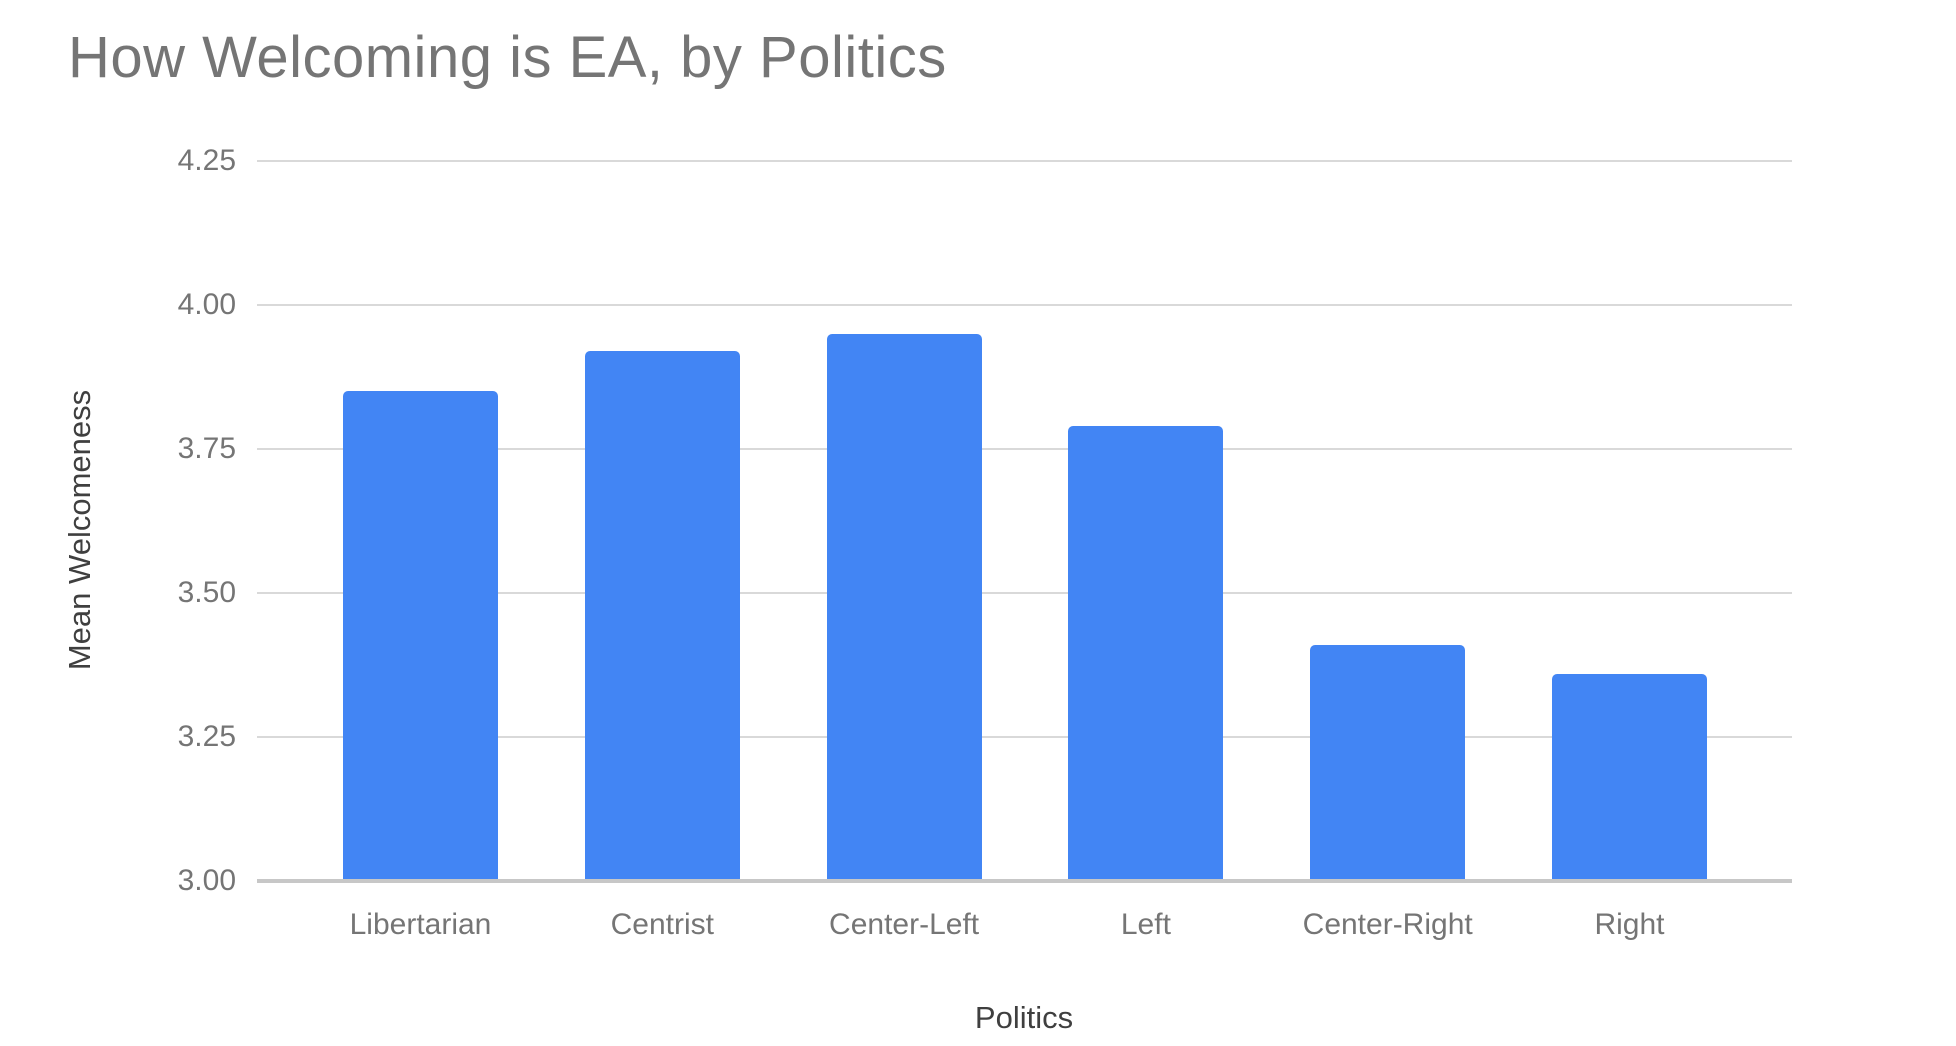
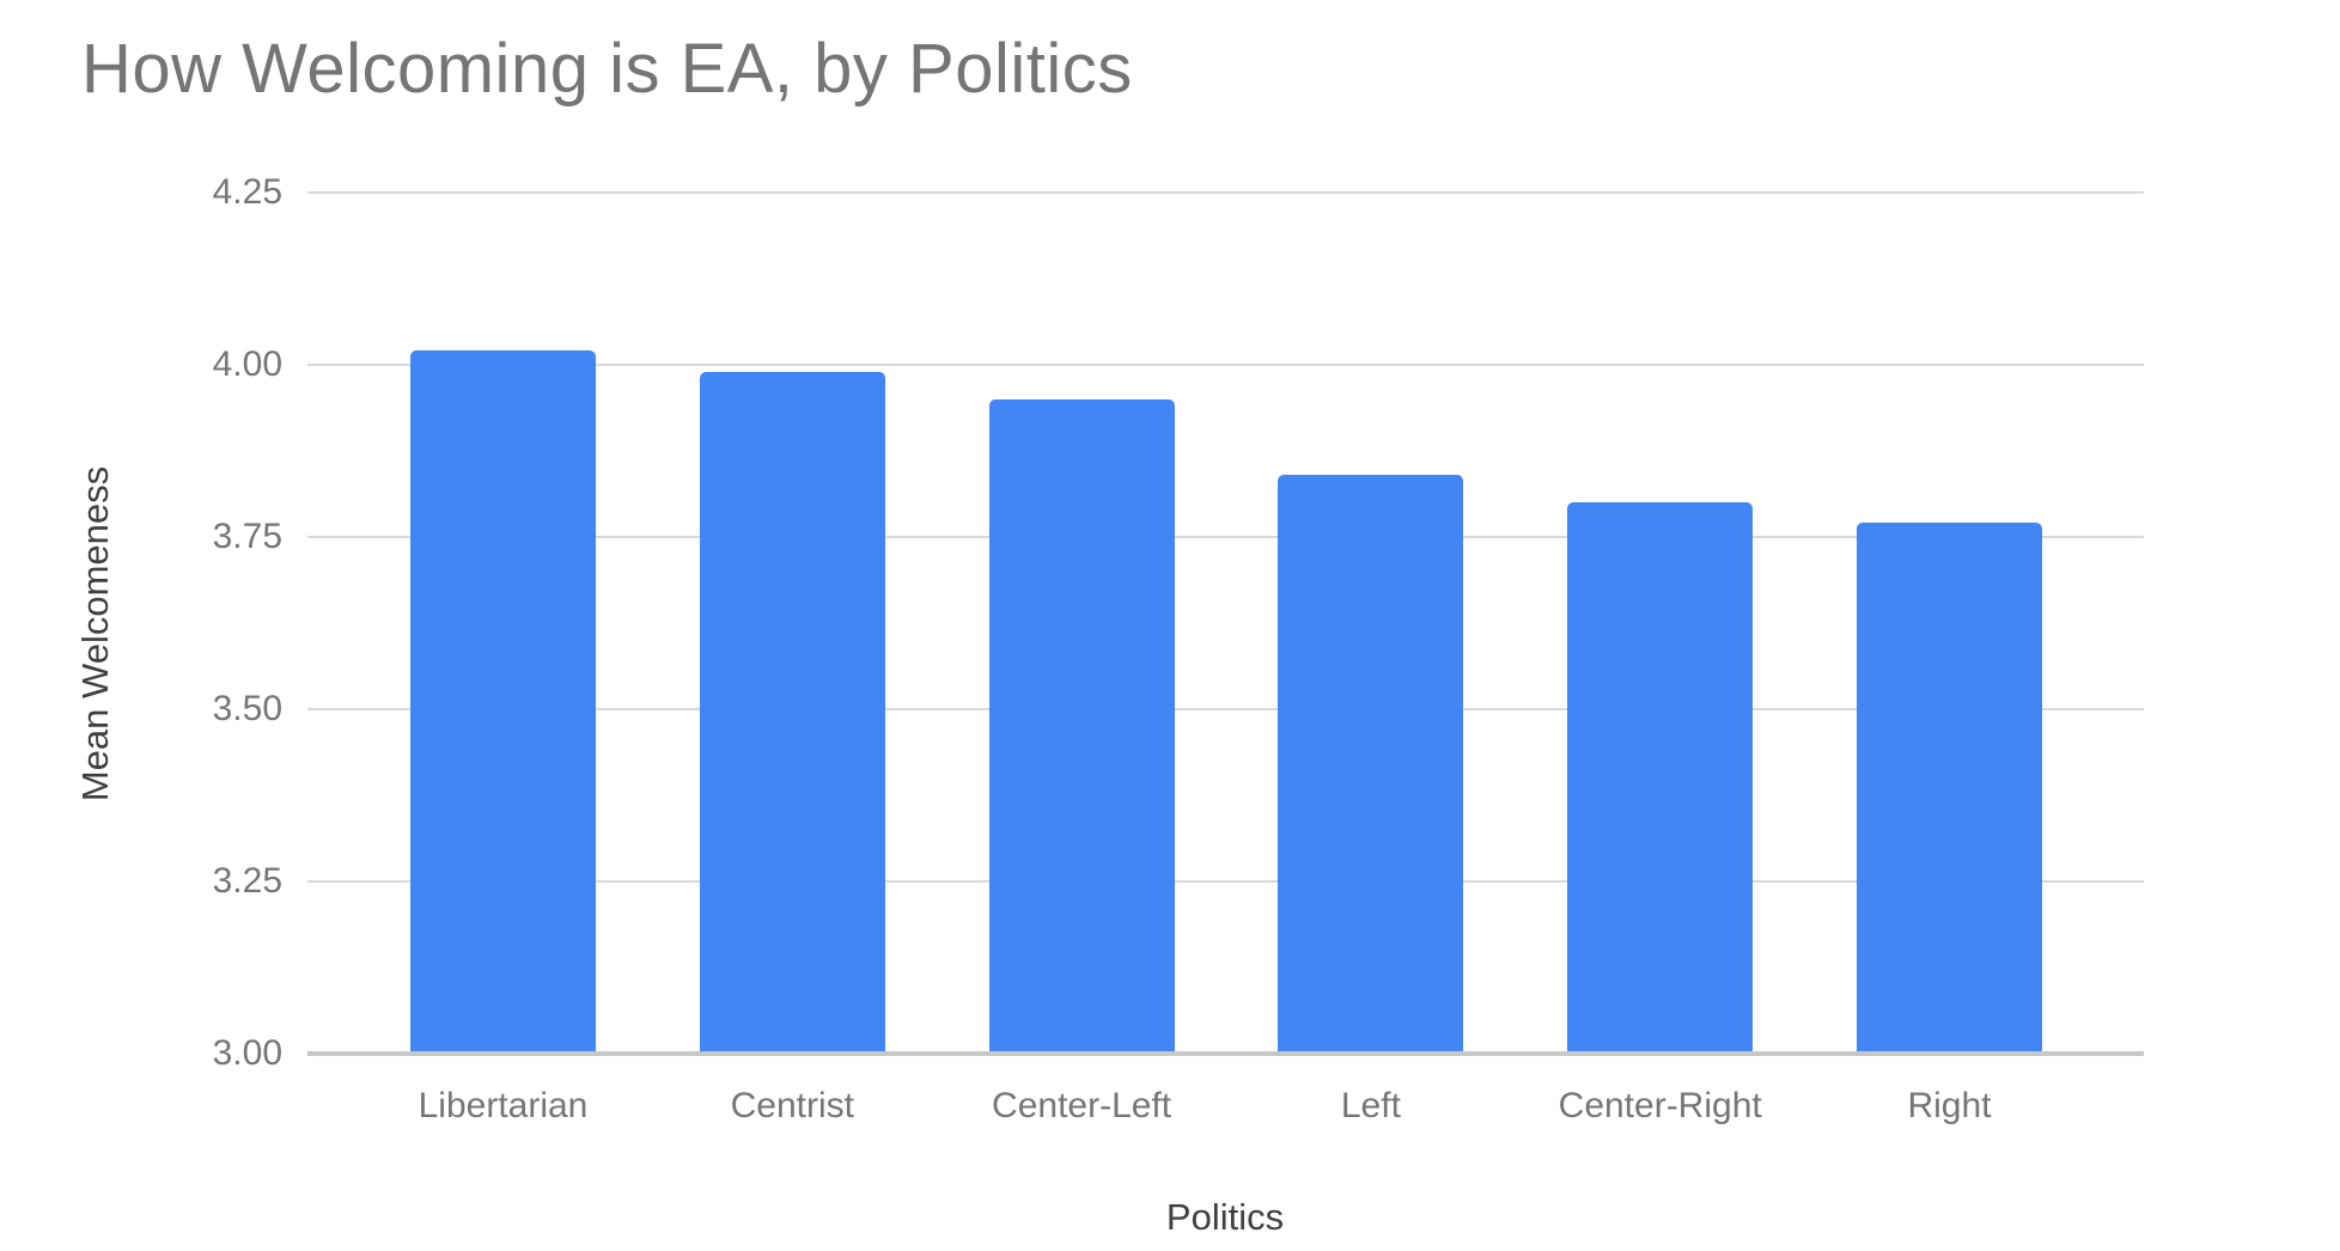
Libertarian: 3.85 -> 4.02
Centrist: 3.92 -> 3.99
Left: 3.79 -> 3.84
Center-Right: 3.41 -> 3.80
Right: 3.36 -> 3.77
